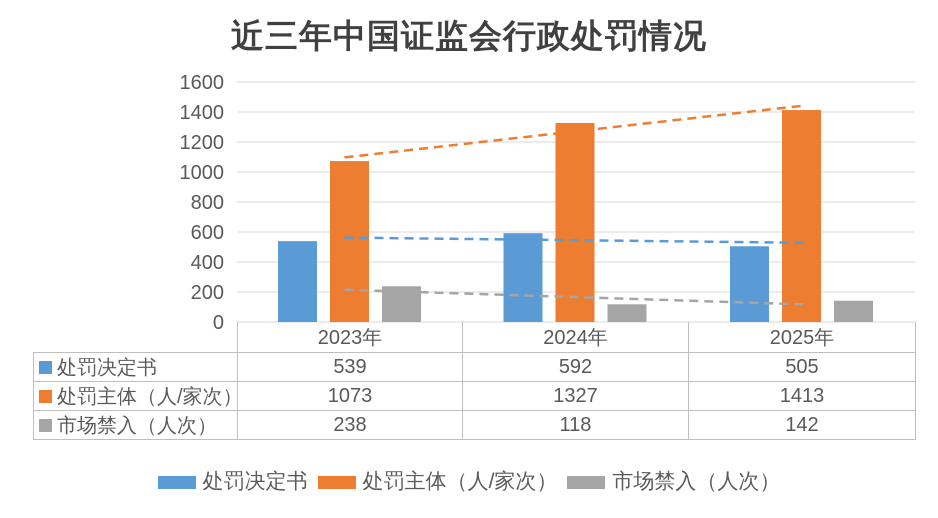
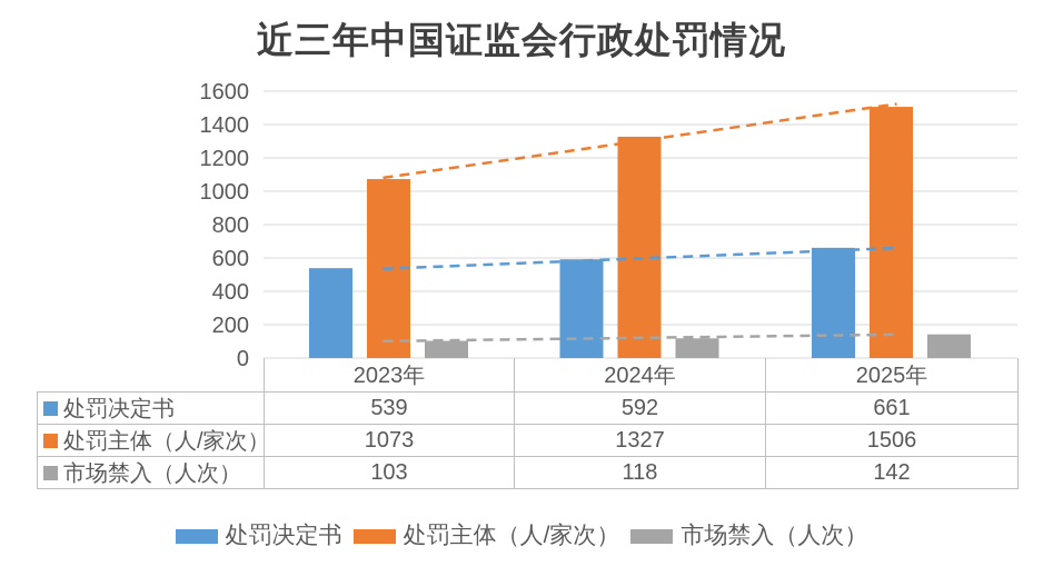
市场禁入（人次）/2023年: 238 -> 103
处罚决定书/2025年: 505 -> 661
处罚主体（人/家次）/2025年: 1413 -> 1506
